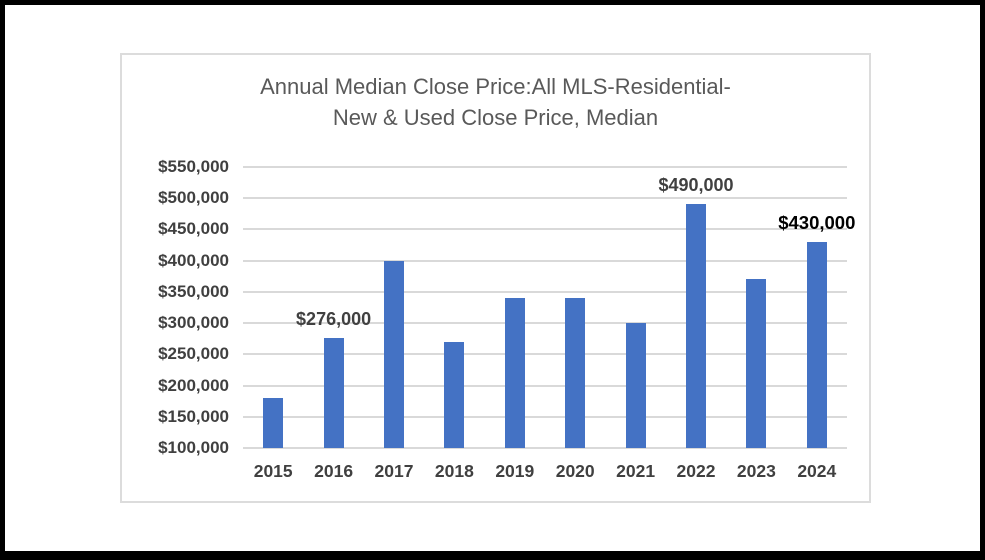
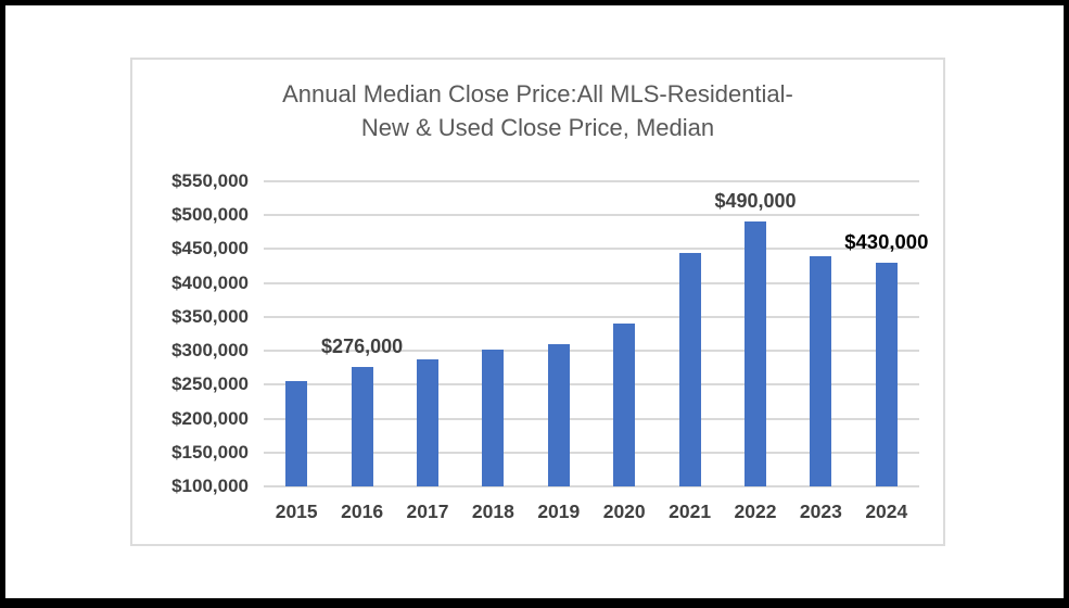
2015: $180000 -> $260000
2017: $400000 -> $290000
2018: $270000 -> $300000
2019: $340000 -> $310000
2021: $300000 -> $440000
2023: $370000 -> $440000
